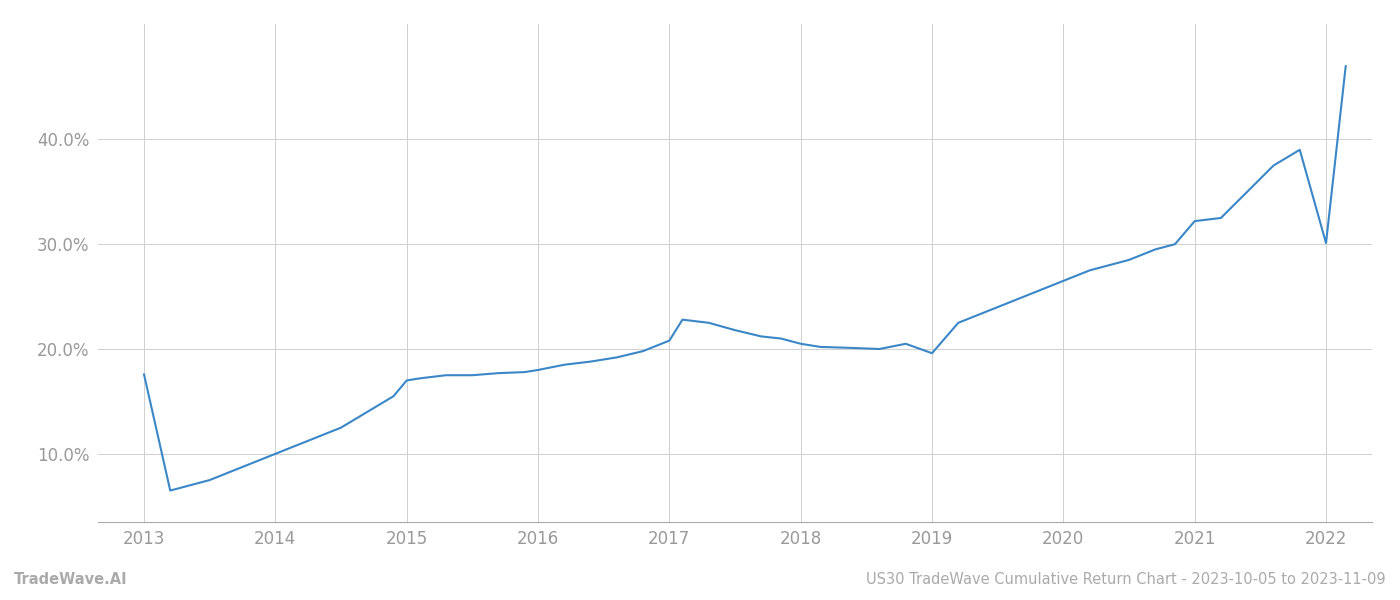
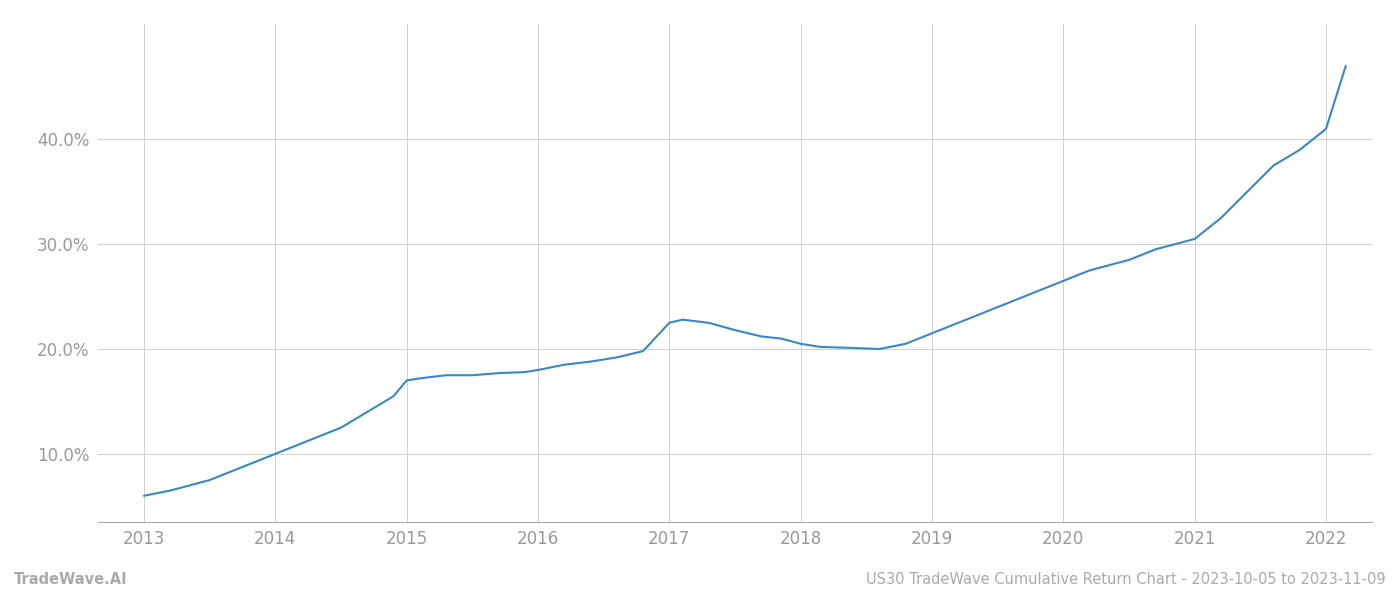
2013: 17.6% -> 6.0%
2017: 20.8% -> 22.5%
2019: 19.6% -> 21.5%
2021: 32.2% -> 30.5%
2022: 30.1% -> 41.0%
